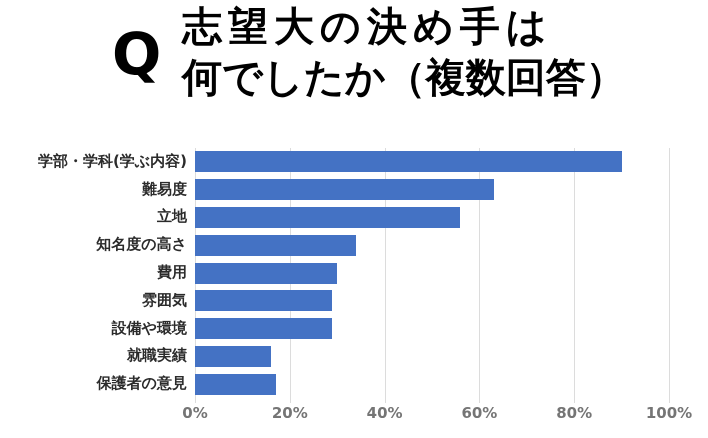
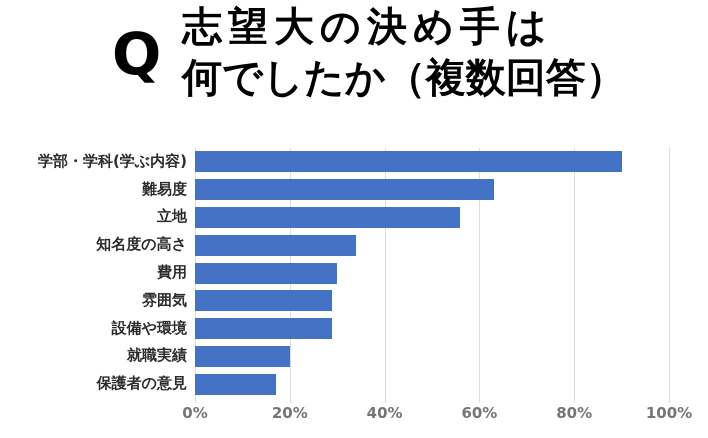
就職実績: 16% -> 20%
